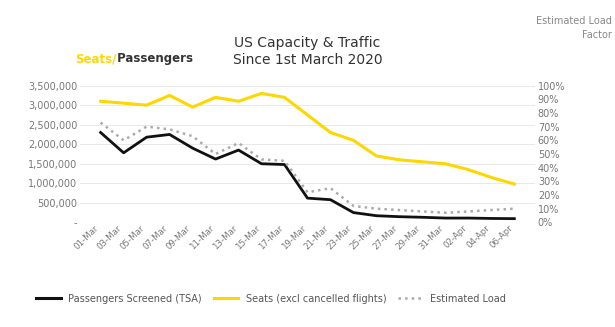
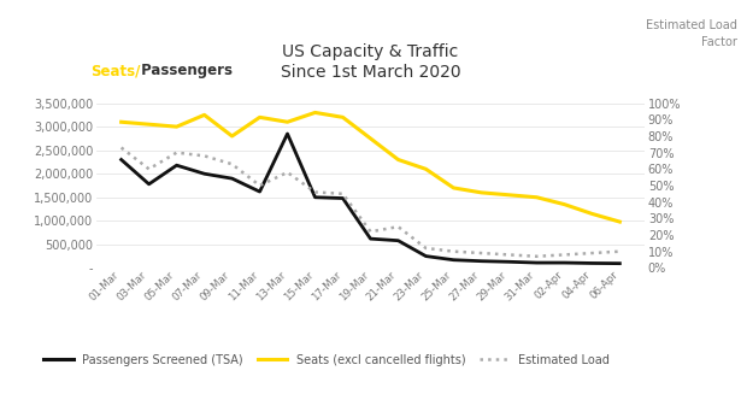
Passengers Screened (TSA)/07-Mar: 2,250,000 -> 2,000,000
Seats (excl cancelled flights)/09-Mar: 2,950,000 -> 2,800,000
Passengers Screened (TSA)/13-Mar: 1,850,000 -> 2,850,000
